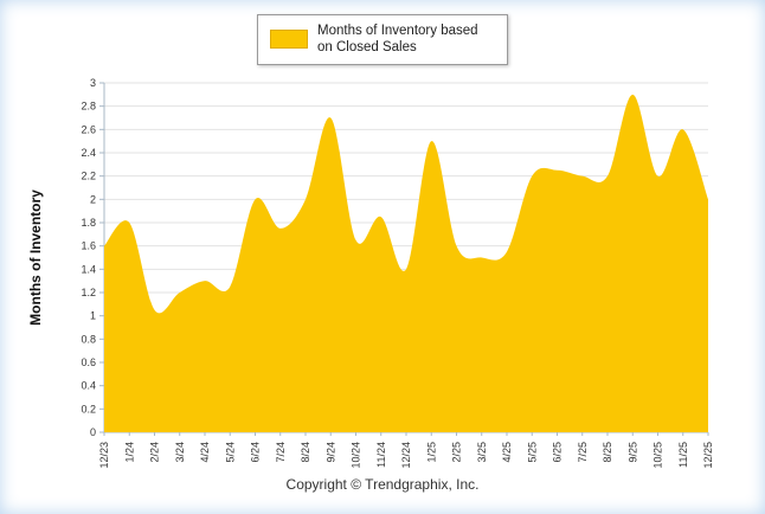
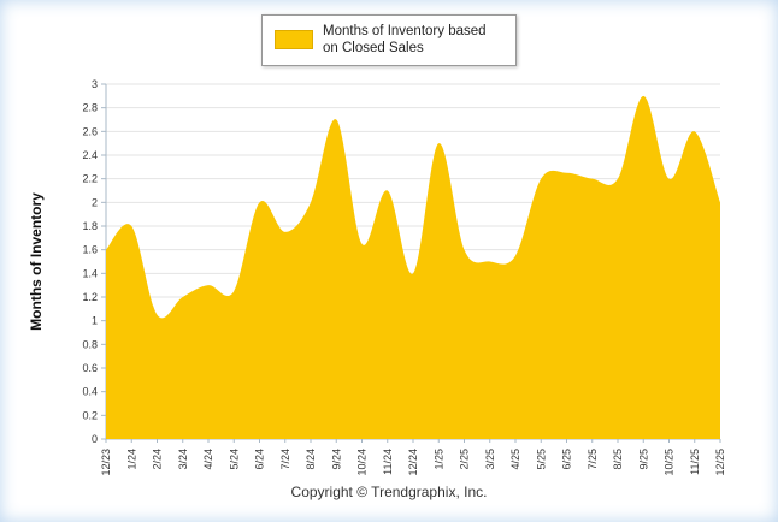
11/24: 1.9 -> 2.1
